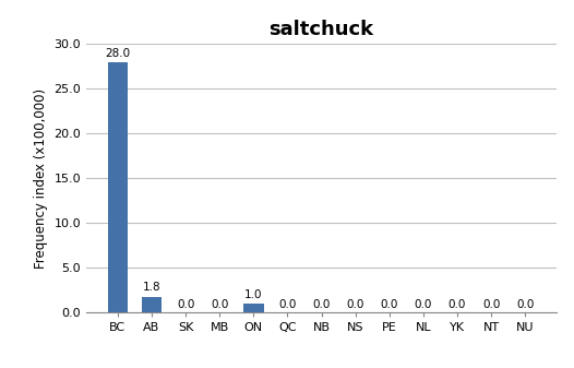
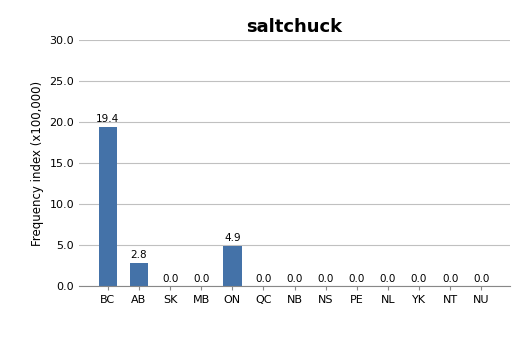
BC: 28.0 -> 19.4
AB: 1.8 -> 2.8
ON: 1.0 -> 4.9
